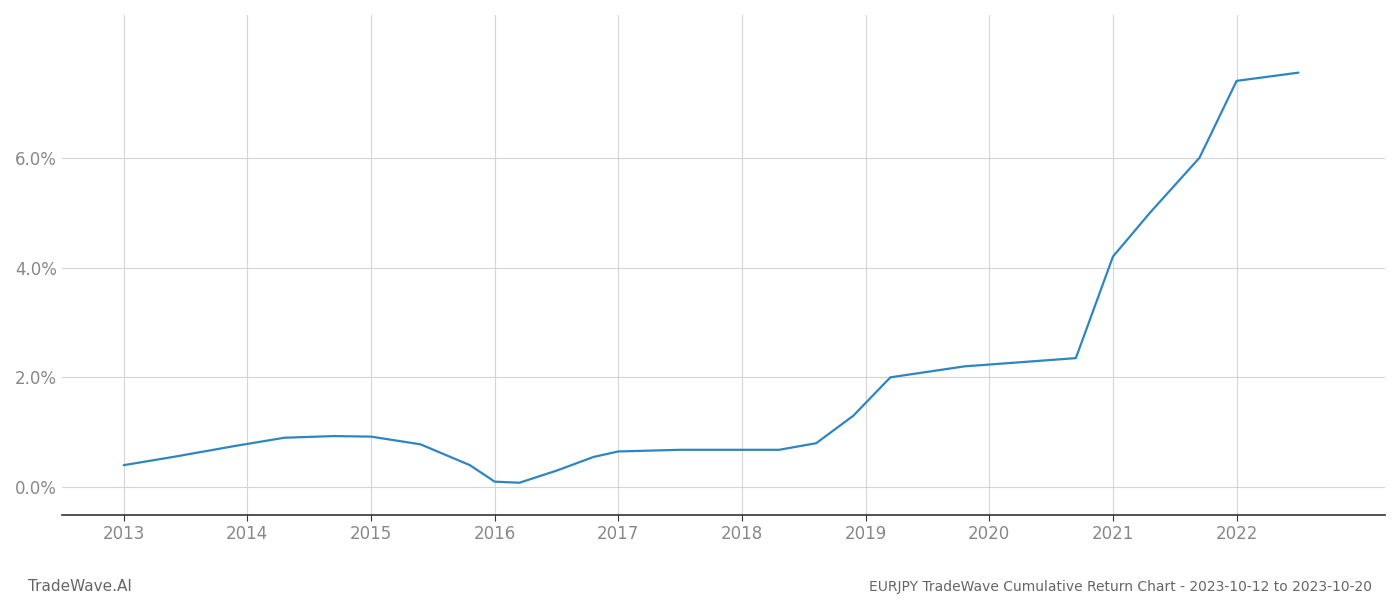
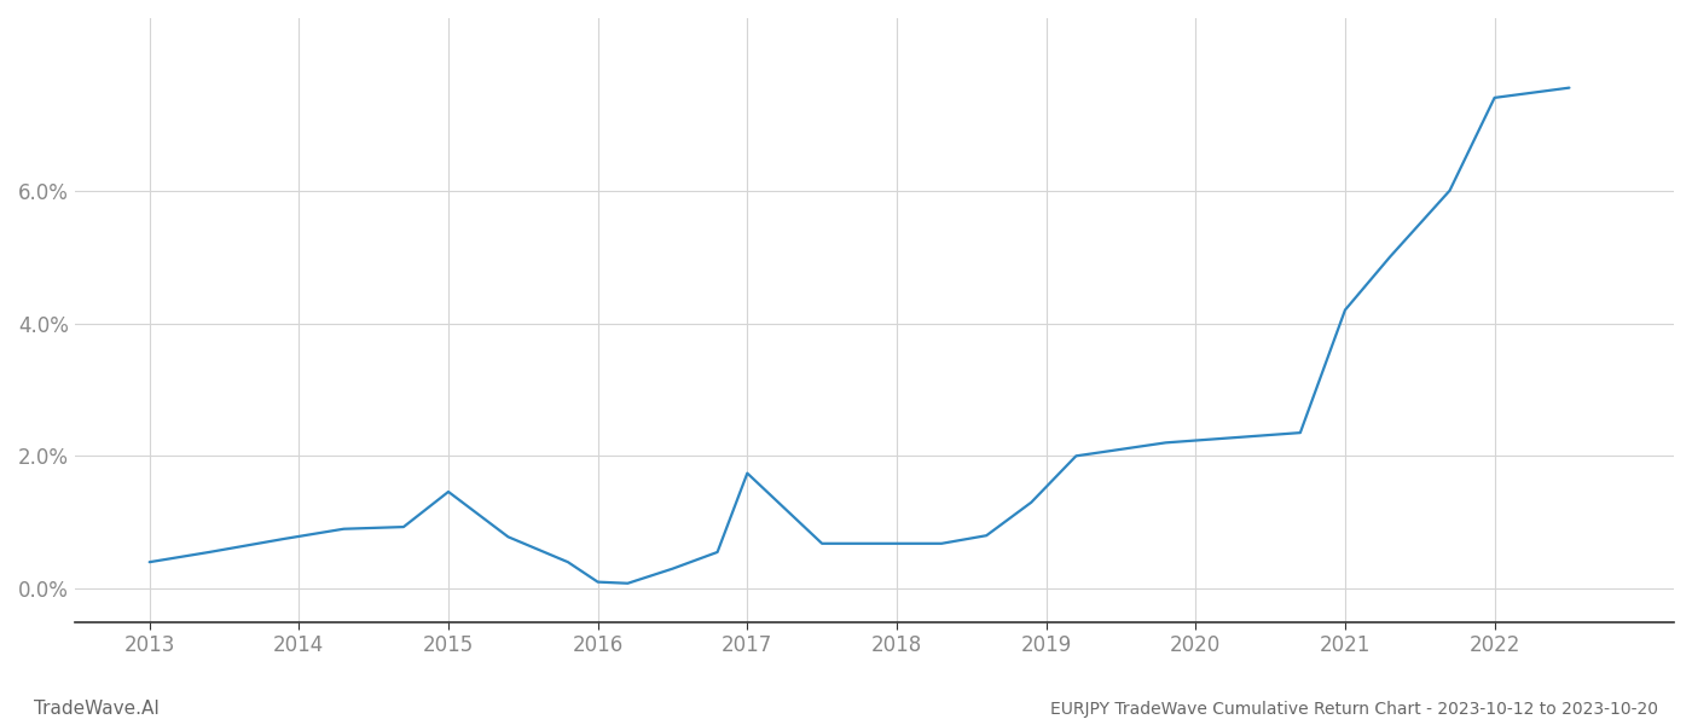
2015: 0.92% -> 1.46%
2017: 0.65% -> 1.74%
